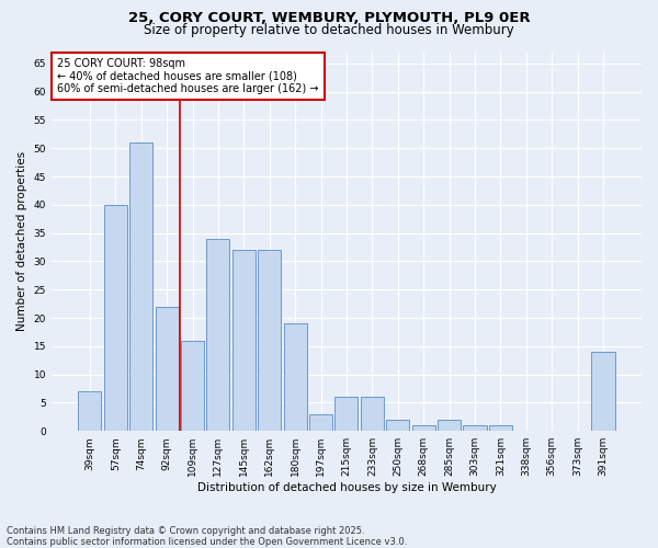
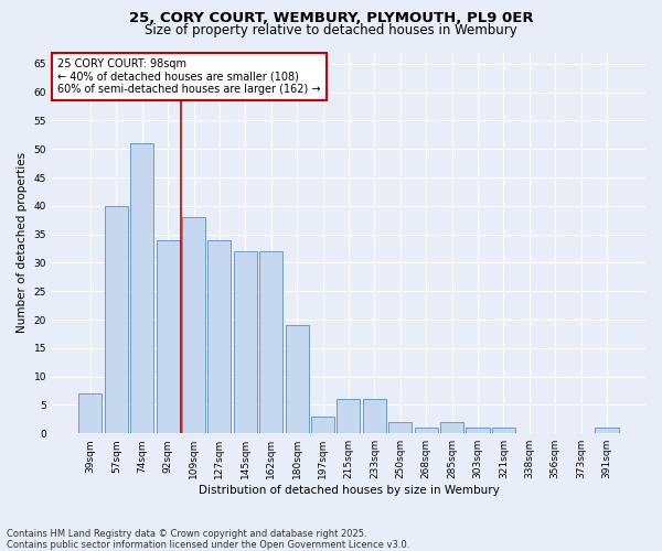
92sqm: 22 -> 34
109sqm: 16 -> 38
391sqm: 14 -> 1
